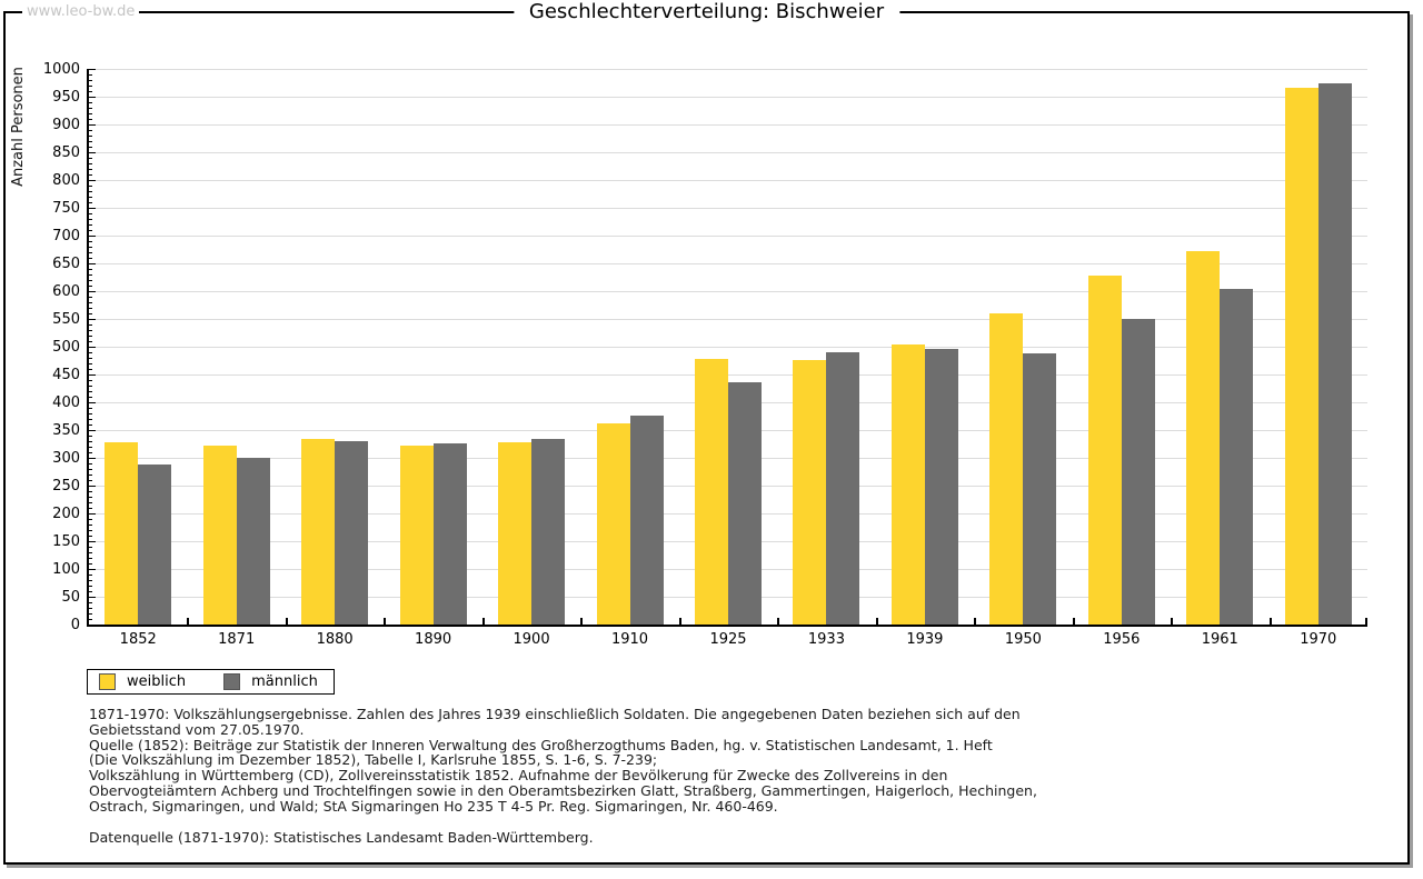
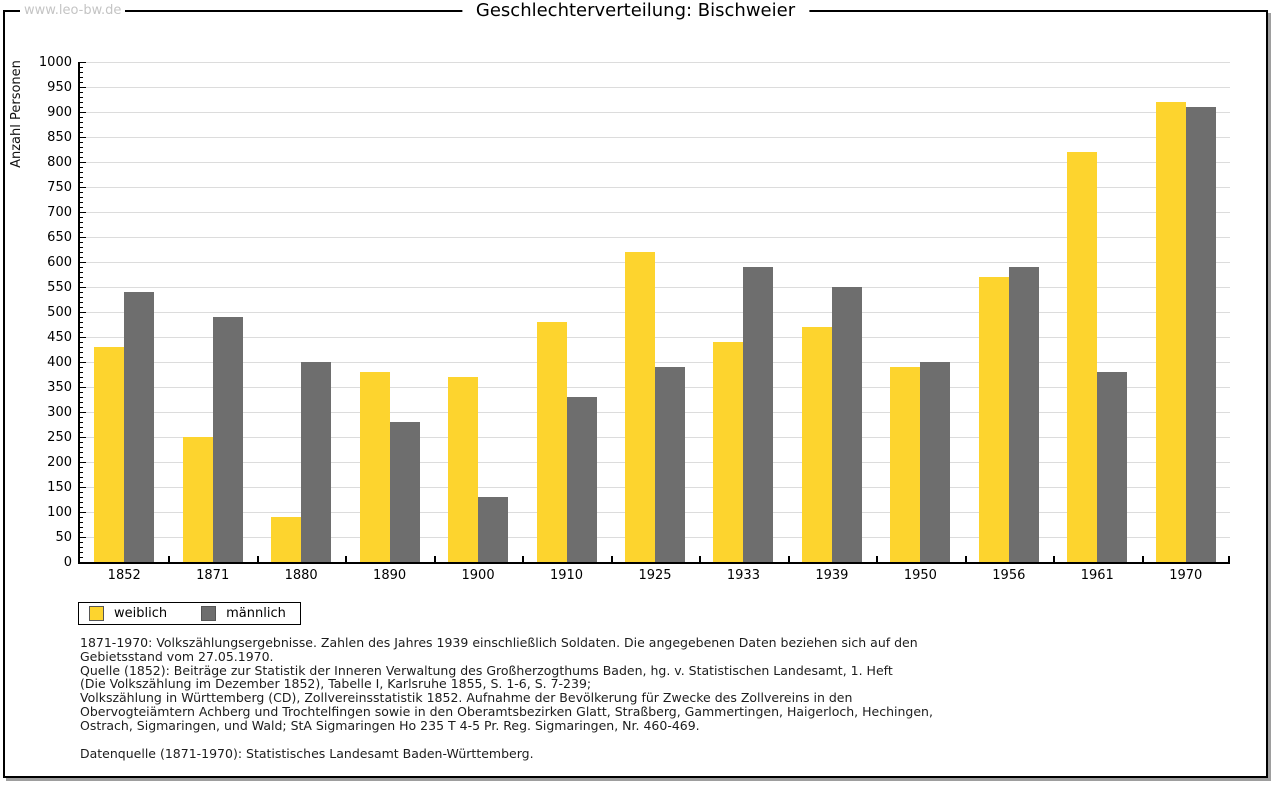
weiblich/1852: 330 -> 430
männlich/1852: 290 -> 540
weiblich/1871: 320 -> 250
männlich/1871: 300 -> 490
weiblich/1880: 330 -> 90
männlich/1880: 330 -> 400
weiblich/1890: 320 -> 380
männlich/1890: 330 -> 280
weiblich/1900: 330 -> 370
männlich/1900: 330 -> 130
weiblich/1910: 360 -> 480
männlich/1910: 380 -> 330
weiblich/1925: 480 -> 620
männlich/1925: 440 -> 390
weiblich/1933: 480 -> 440
männlich/1933: 490 -> 590
weiblich/1939: 500 -> 470
männlich/1939: 500 -> 550
weiblich/1950: 560 -> 390
männlich/1950: 490 -> 400
weiblich/1956: 630 -> 570
männlich/1956: 550 -> 590
weiblich/1961: 670 -> 820
männlich/1961: 600 -> 380
weiblich/1970: 970 -> 920
männlich/1970: 970 -> 910
